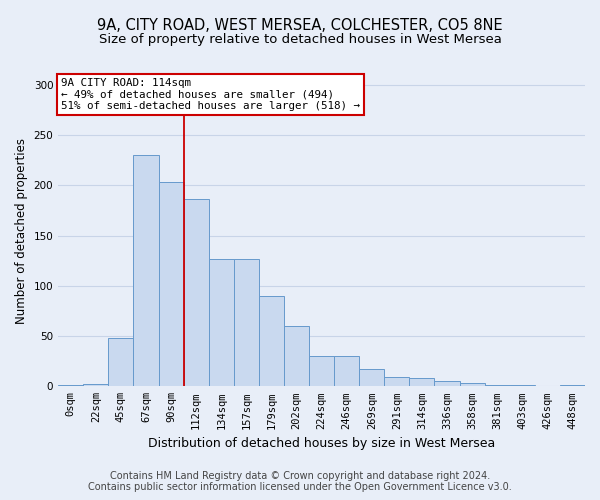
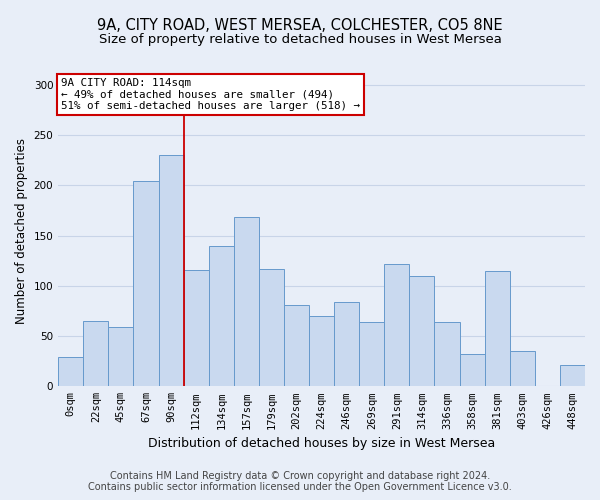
0sqm: 1 -> 29
22sqm: 2 -> 65
45sqm: 48 -> 59
67sqm: 230 -> 204
90sqm: 203 -> 230
112sqm: 187 -> 116
134sqm: 127 -> 140
157sqm: 127 -> 169
179sqm: 90 -> 117
202sqm: 60 -> 81
224sqm: 30 -> 70
246sqm: 30 -> 84
269sqm: 17 -> 64
291sqm: 9 -> 122
314sqm: 8 -> 110
336sqm: 5 -> 64
358sqm: 3 -> 32
381sqm: 1 -> 115
403sqm: 1 -> 35
448sqm: 1 -> 21
